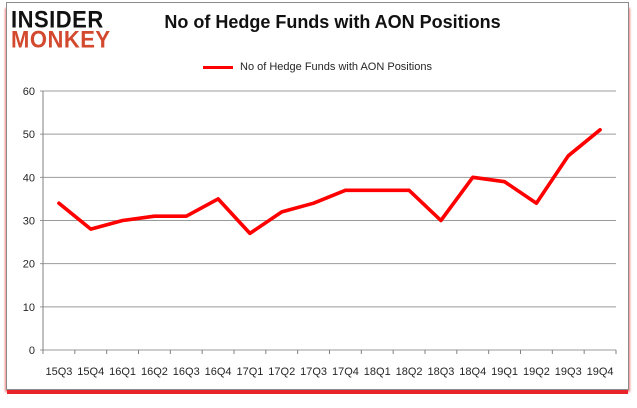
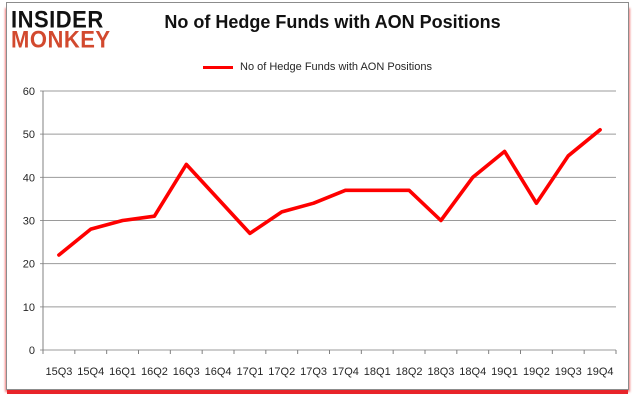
15Q3: 34 -> 22
16Q3: 31 -> 43
19Q1: 39 -> 46
